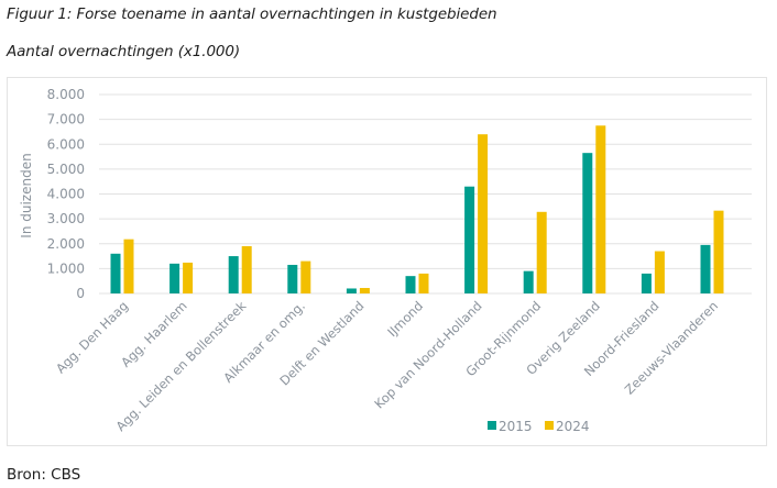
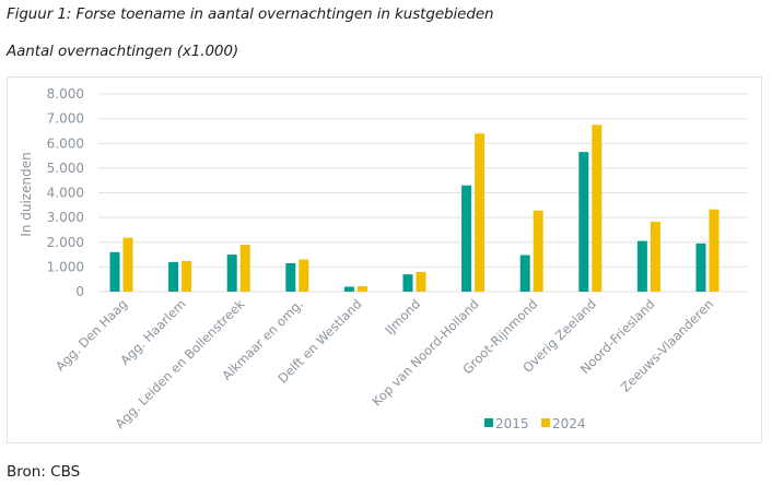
2015/Groot-Rijnmond: 900 -> 1500
2015/Noord-Friesland: 800 -> 2000
2024/Noord-Friesland: 1700 -> 2800
